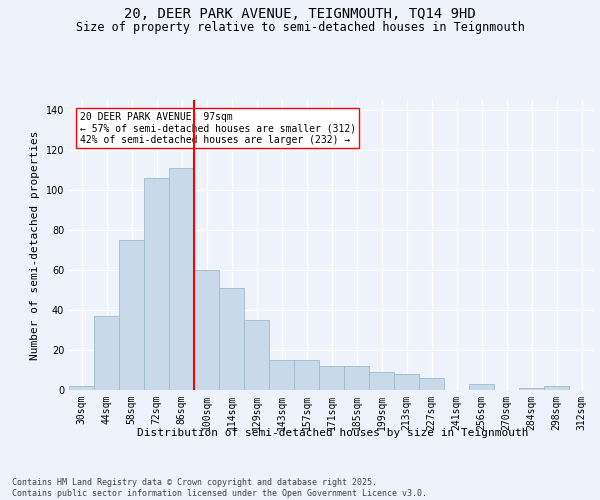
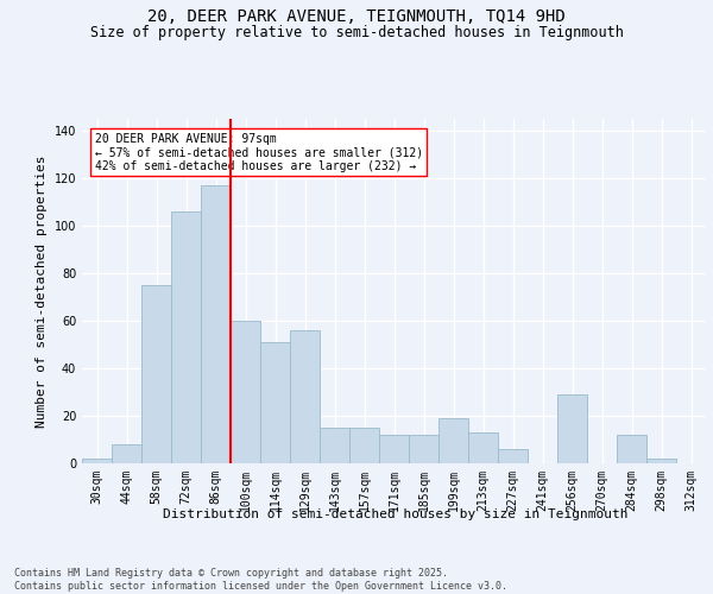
44sqm: 37 -> 8
86sqm: 111 -> 117
129sqm: 35 -> 56
199sqm: 9 -> 19
213sqm: 8 -> 13
256sqm: 3 -> 29
284sqm: 1 -> 12
